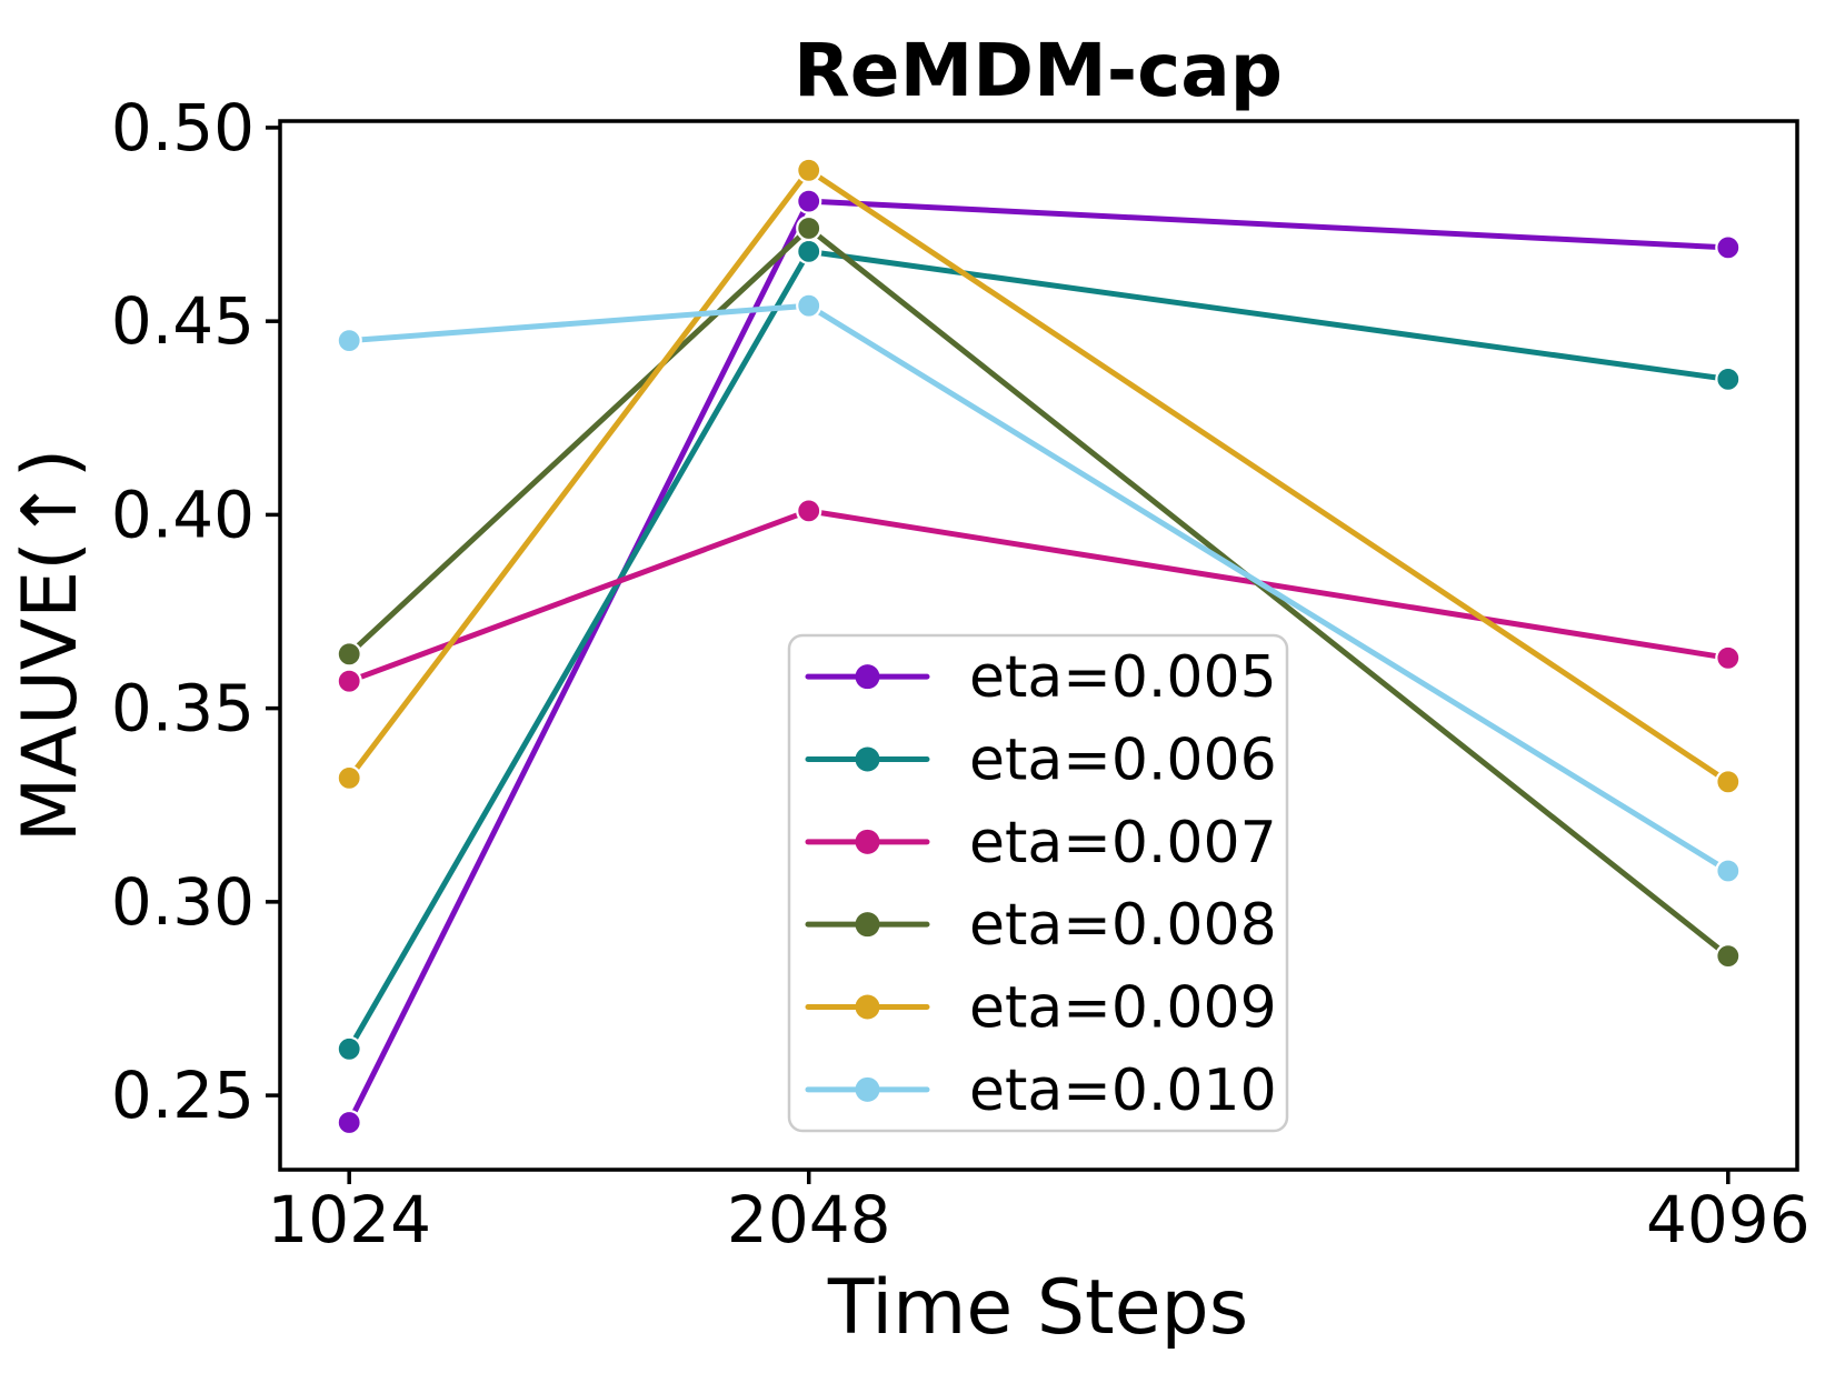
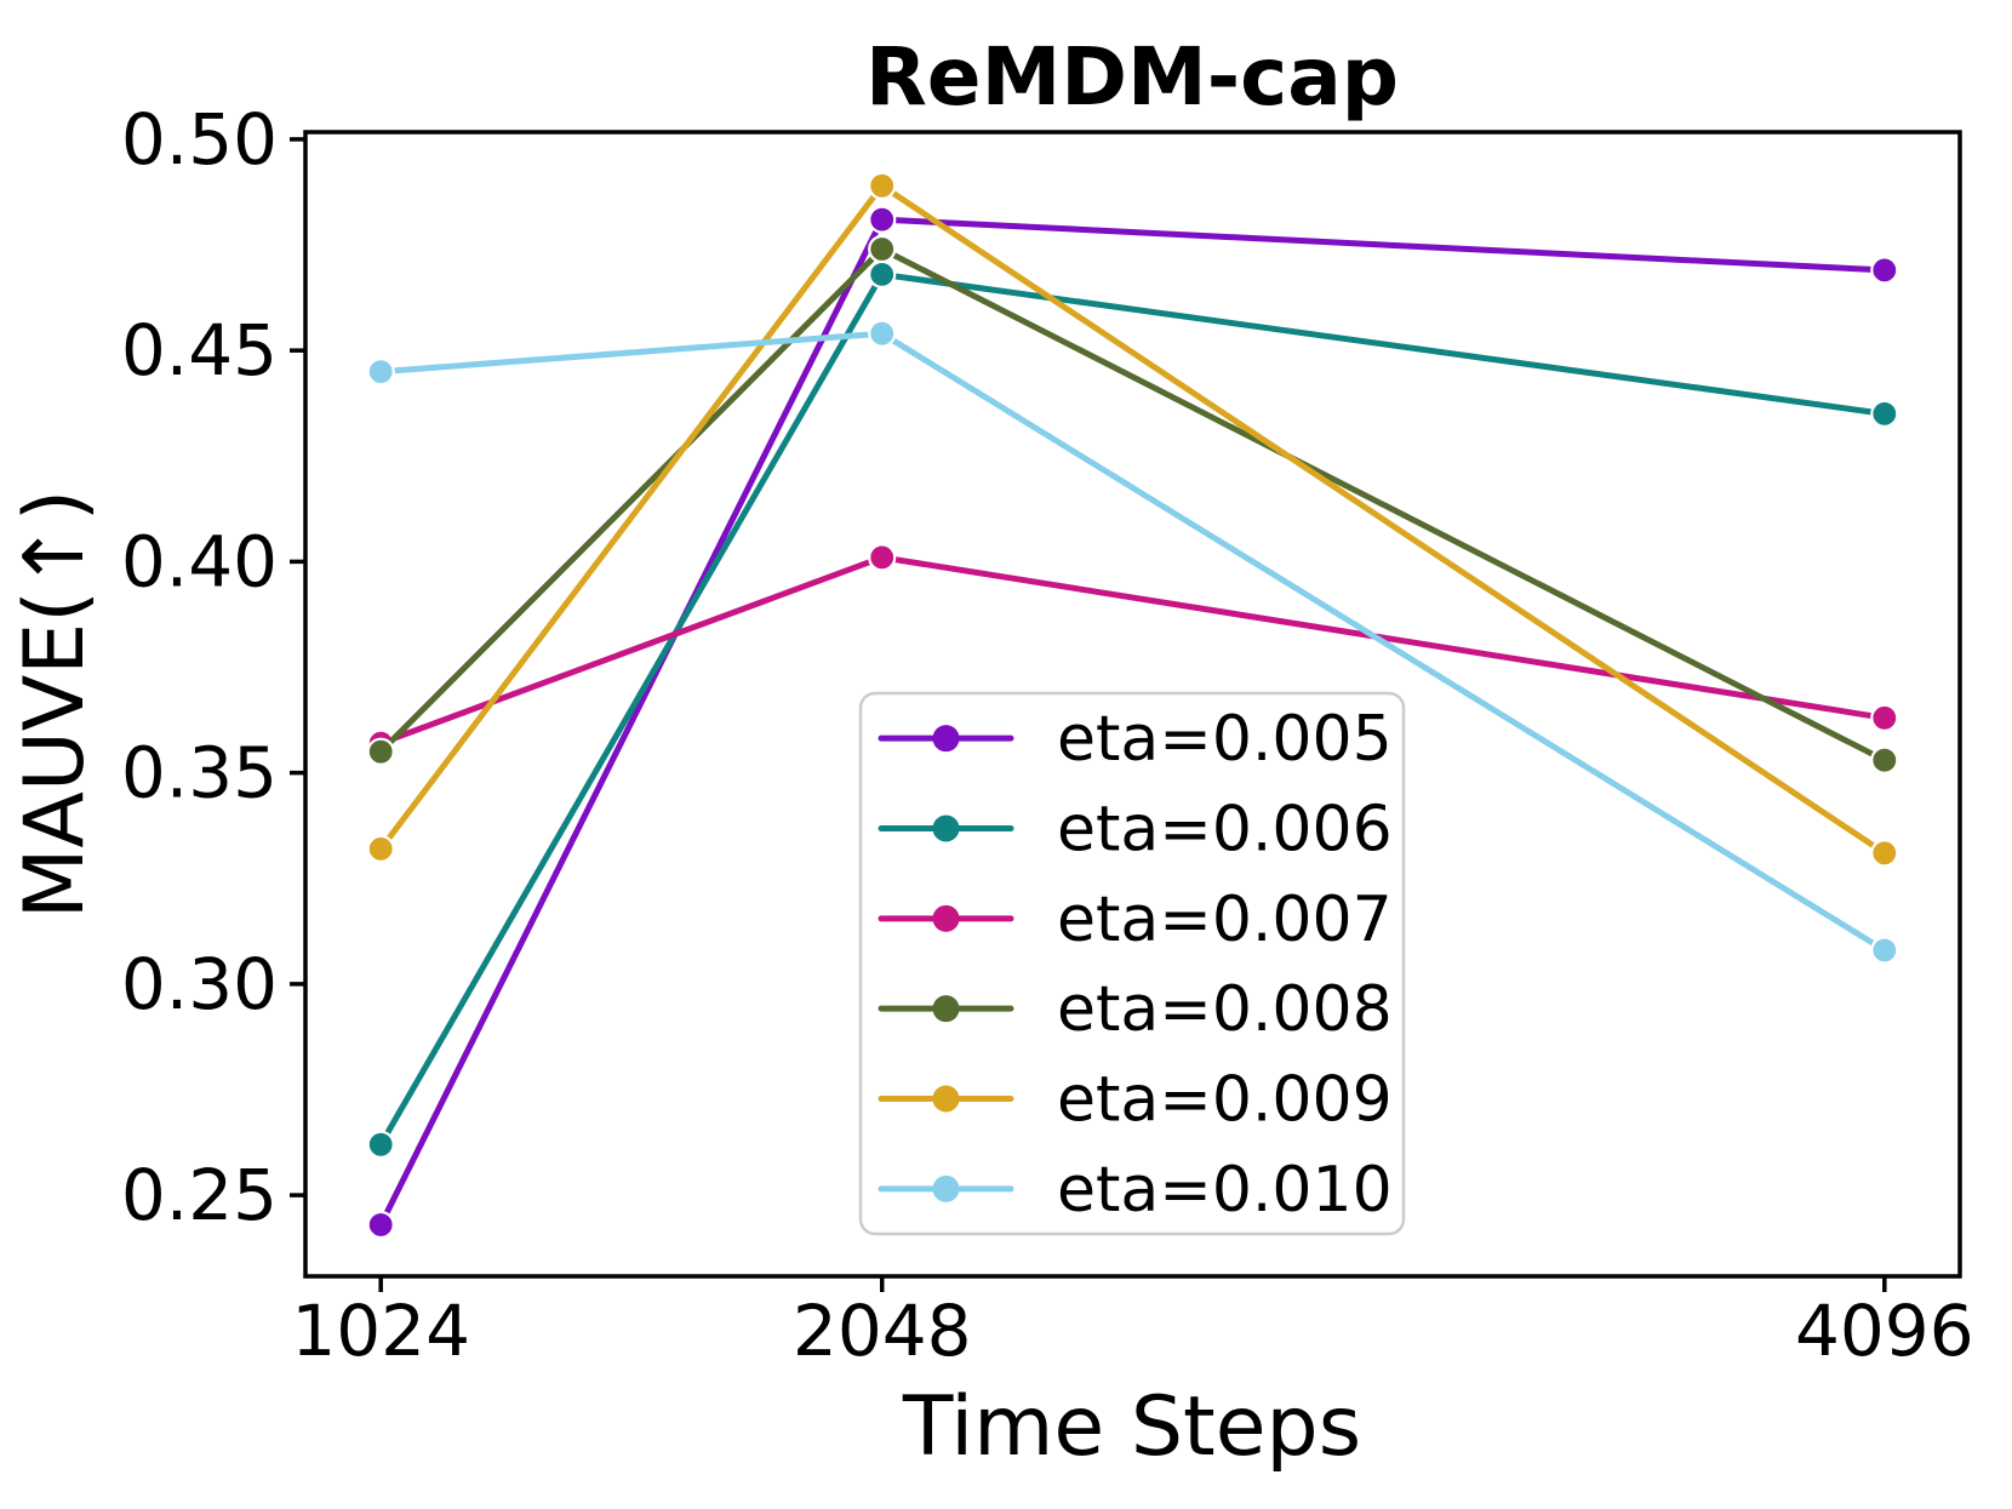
eta=0.008/1024: 0.364 -> 0.355
eta=0.008/4096: 0.286 -> 0.353
